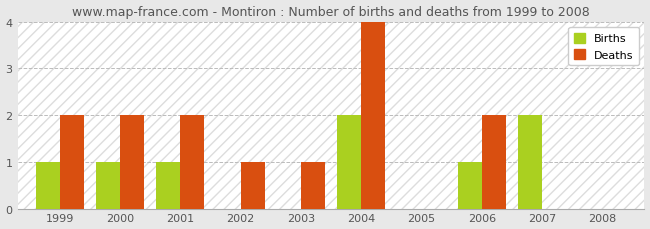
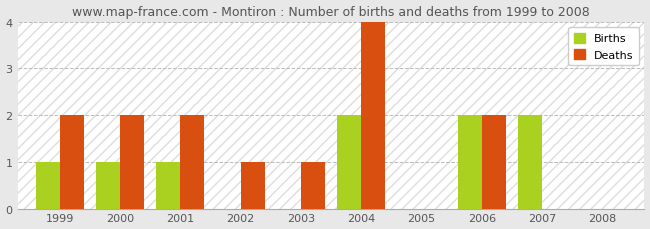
Births/2006: 1 -> 2
